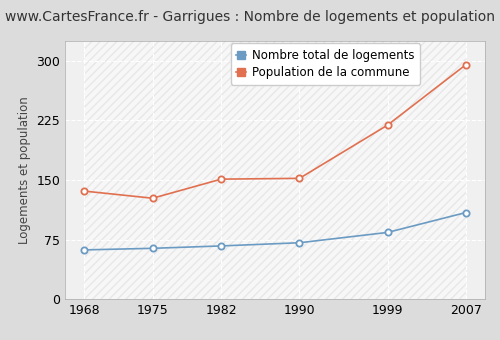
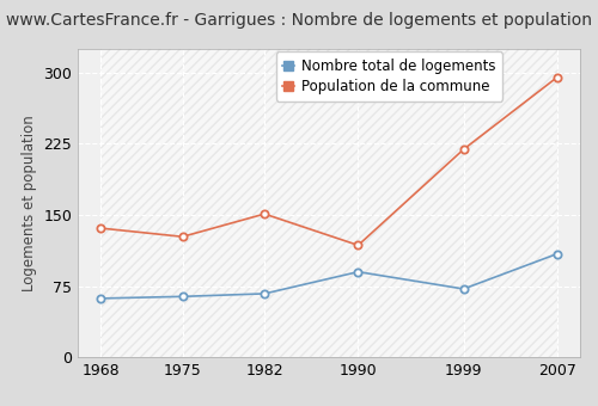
Nombre total de logements/1990: 71 -> 90
Population de la commune/1990: 152 -> 118
Nombre total de logements/1999: 84 -> 72
